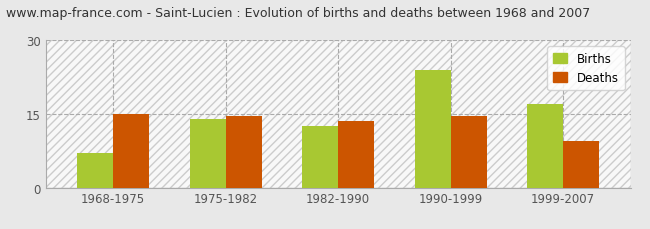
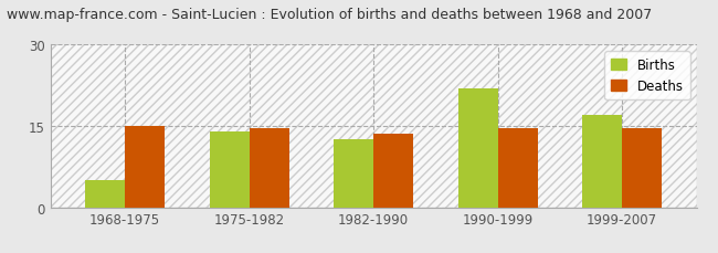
Births/1968-1975: 7.0 -> 5.0
Births/1990-1999: 24.0 -> 22.0
Deaths/1999-2007: 9.5 -> 14.5
